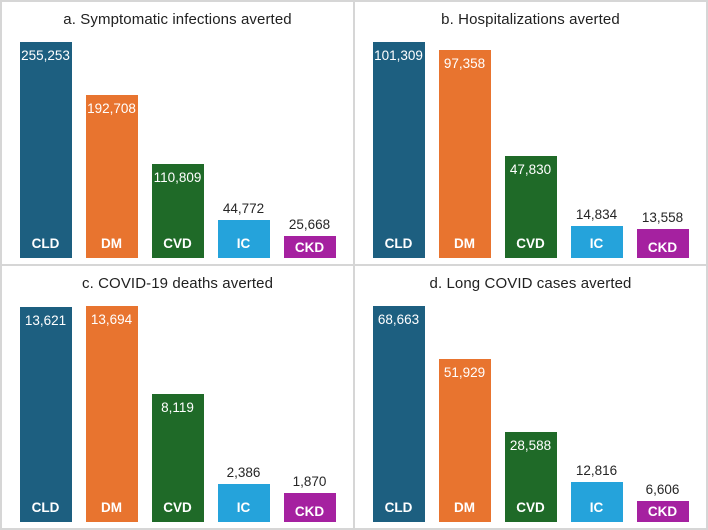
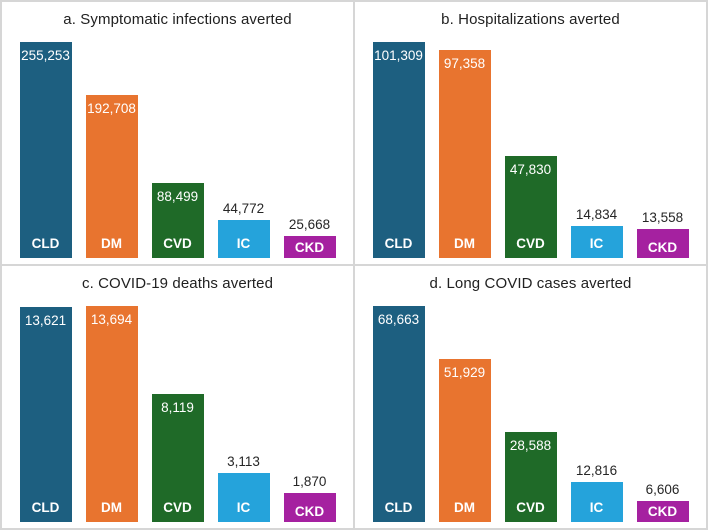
a. Symptomatic infections averted/CVD: 110,809 -> 88,499
c. COVID-19 deaths averted/IC: 2,386 -> 3,113
